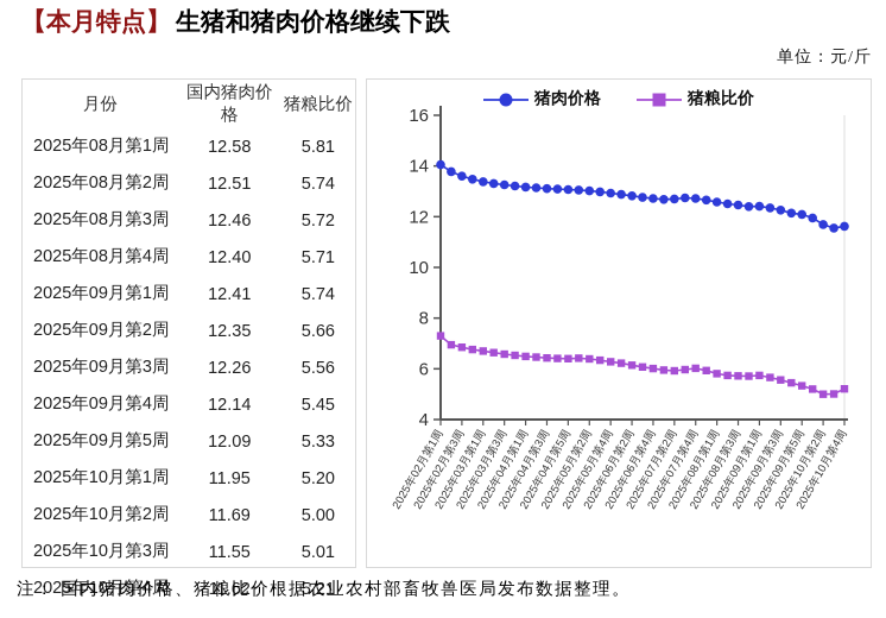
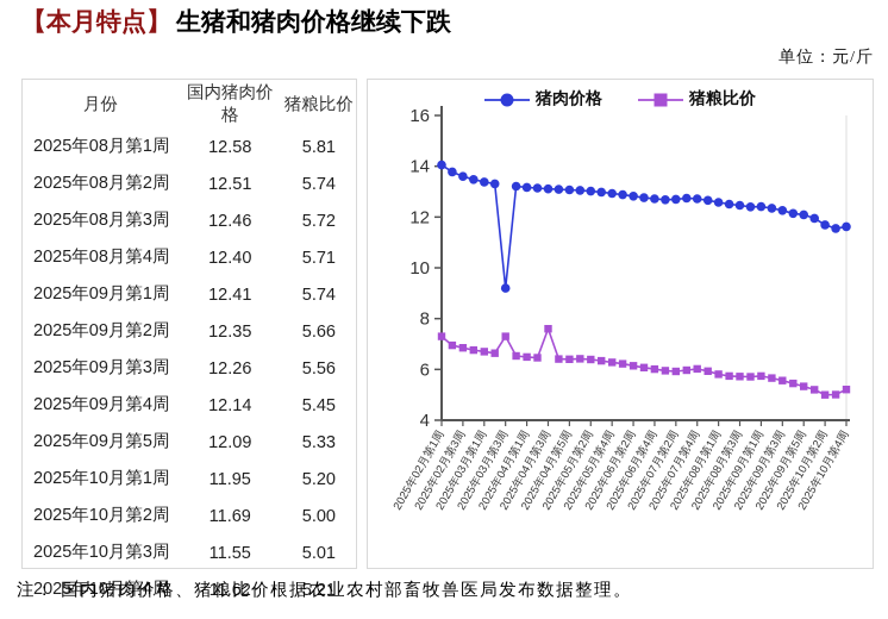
猪肉价格/2025年03月第3周: 13.3 -> 9.2
猪粮比价/2025年03月第3周: 6.6 -> 7.3
猪粮比价/2025年04月第3周: 6.4 -> 7.6
